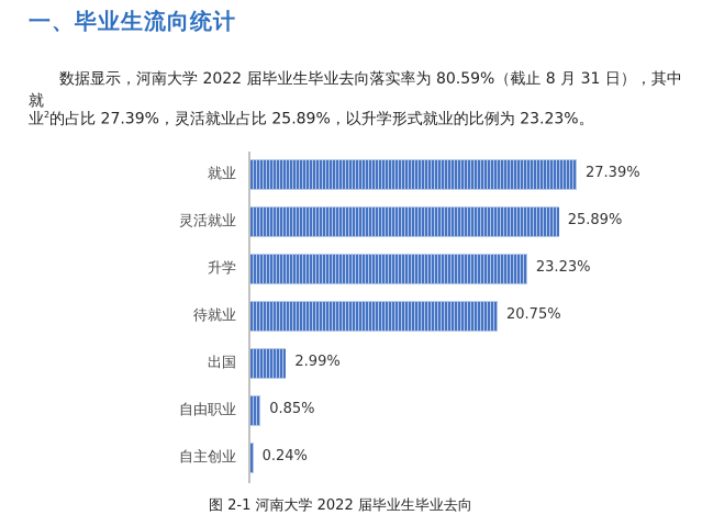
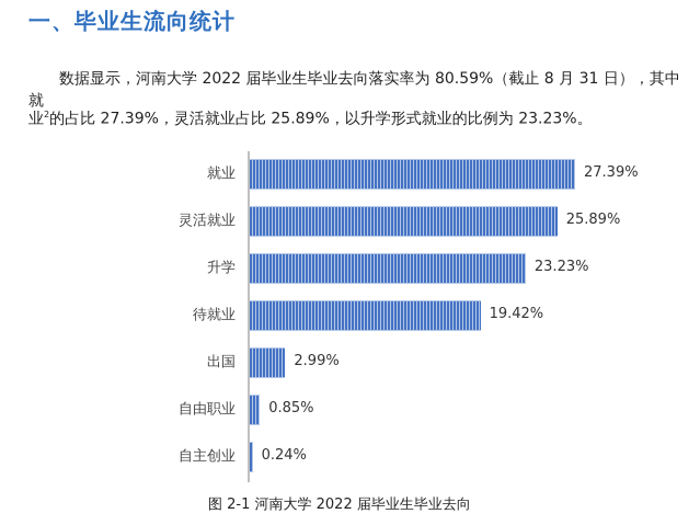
待就业: 20.75% -> 19.42%
